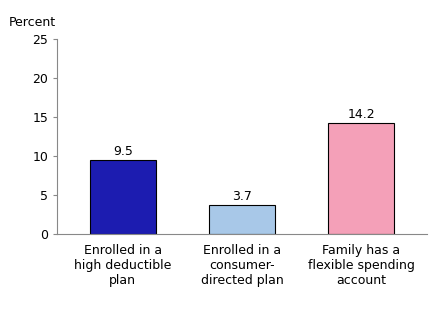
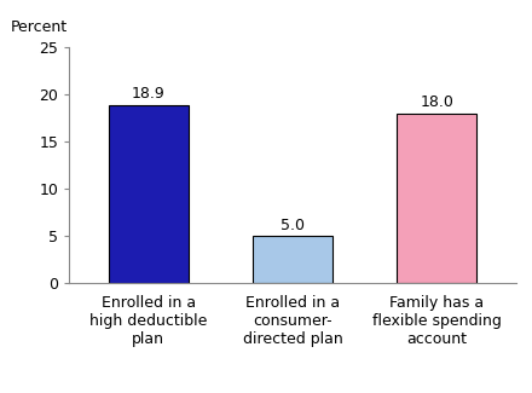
Enrolled in a high deductible plan: 9.5 -> 18.9
Enrolled in a consumer- directed plan: 3.7 -> 5.0
Family has a flexible spending account: 14.2 -> 18.0
